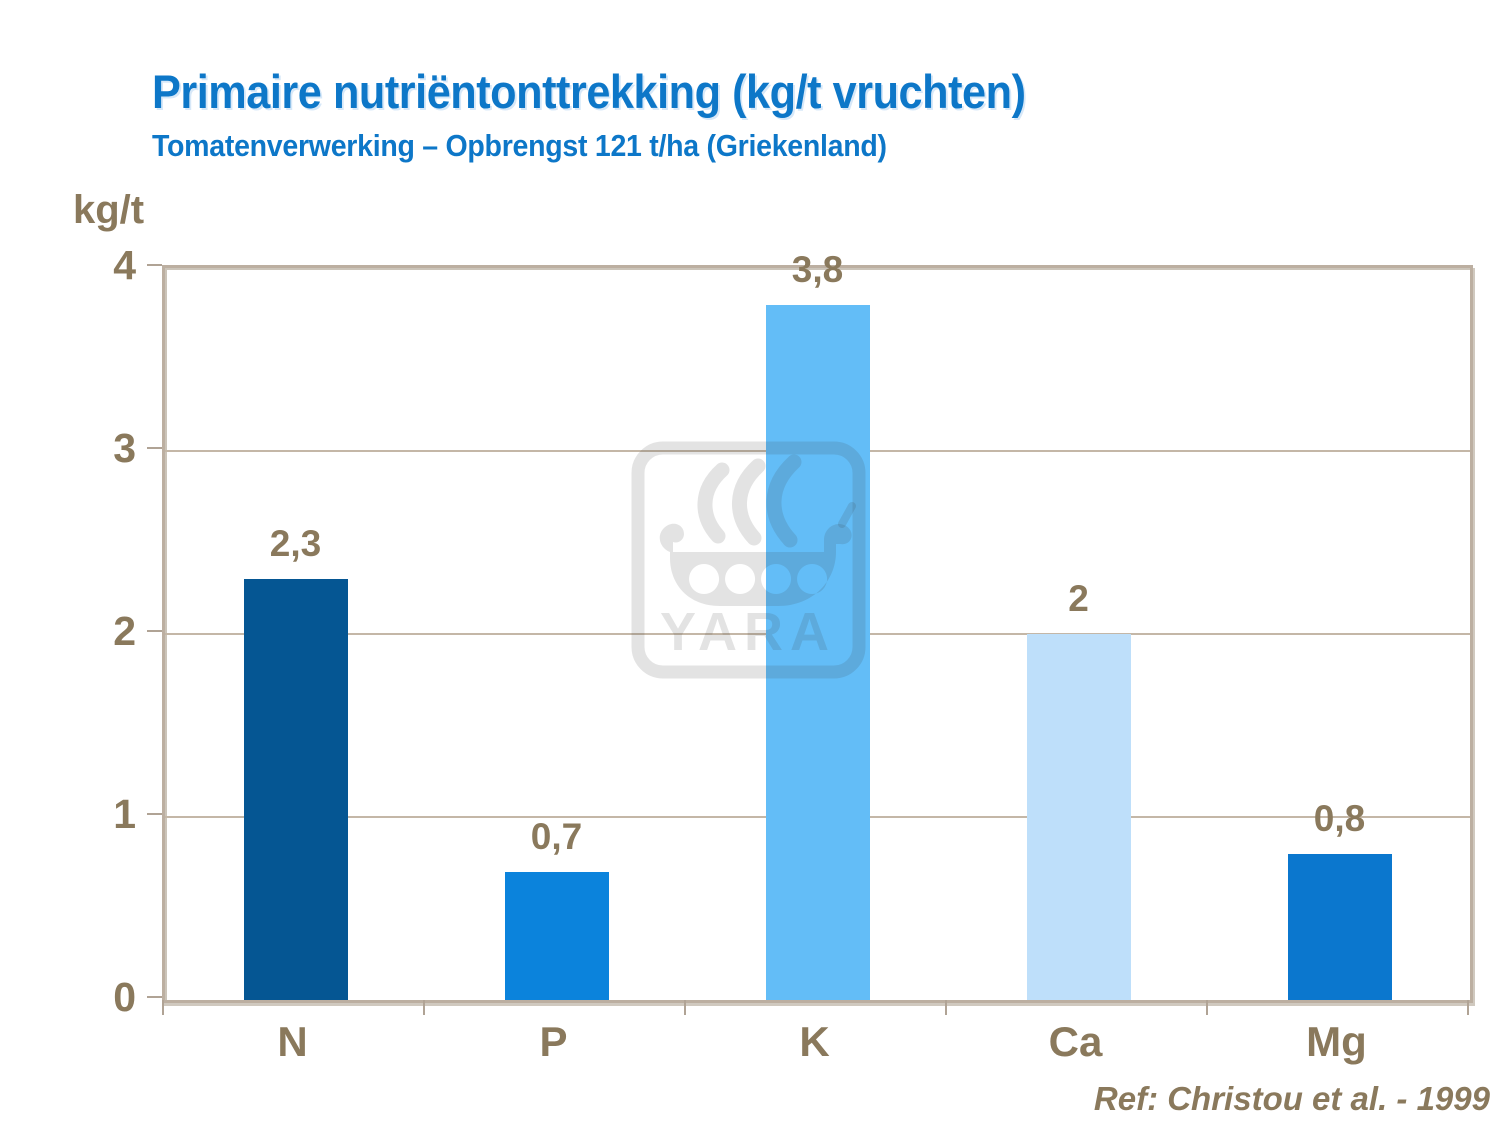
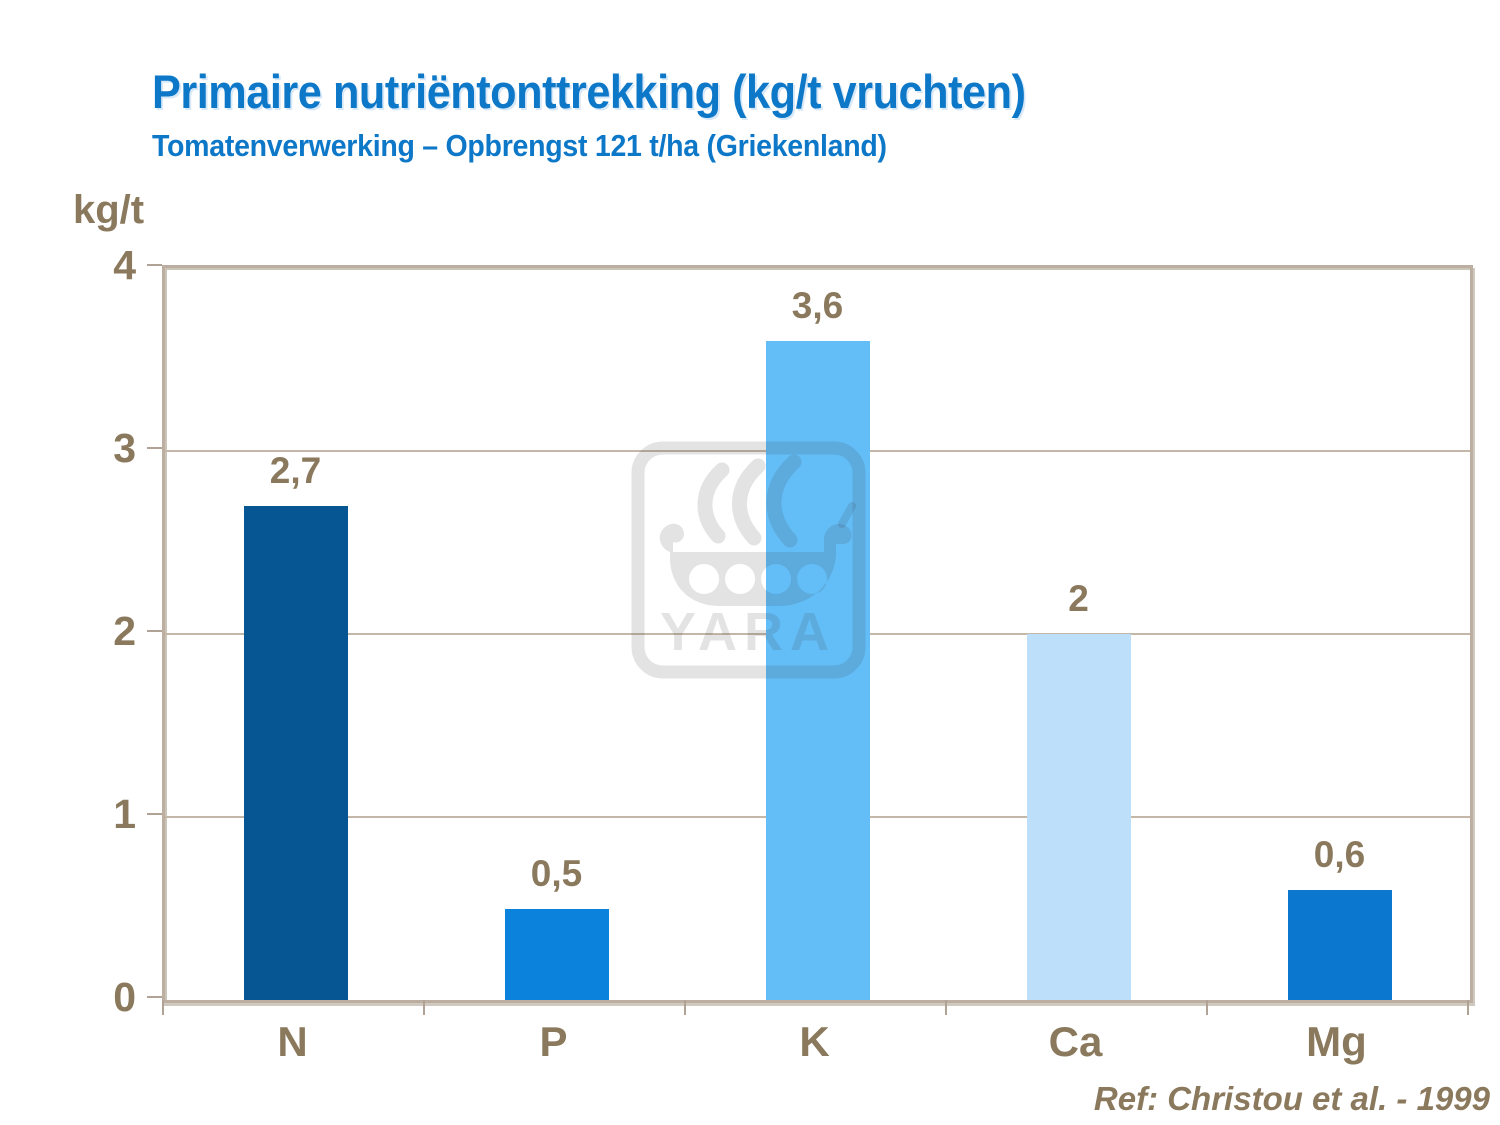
N: 2,3 -> 2,7
P: 0,7 -> 0,5
K: 3,8 -> 3,6
Mg: 0,8 -> 0,6
